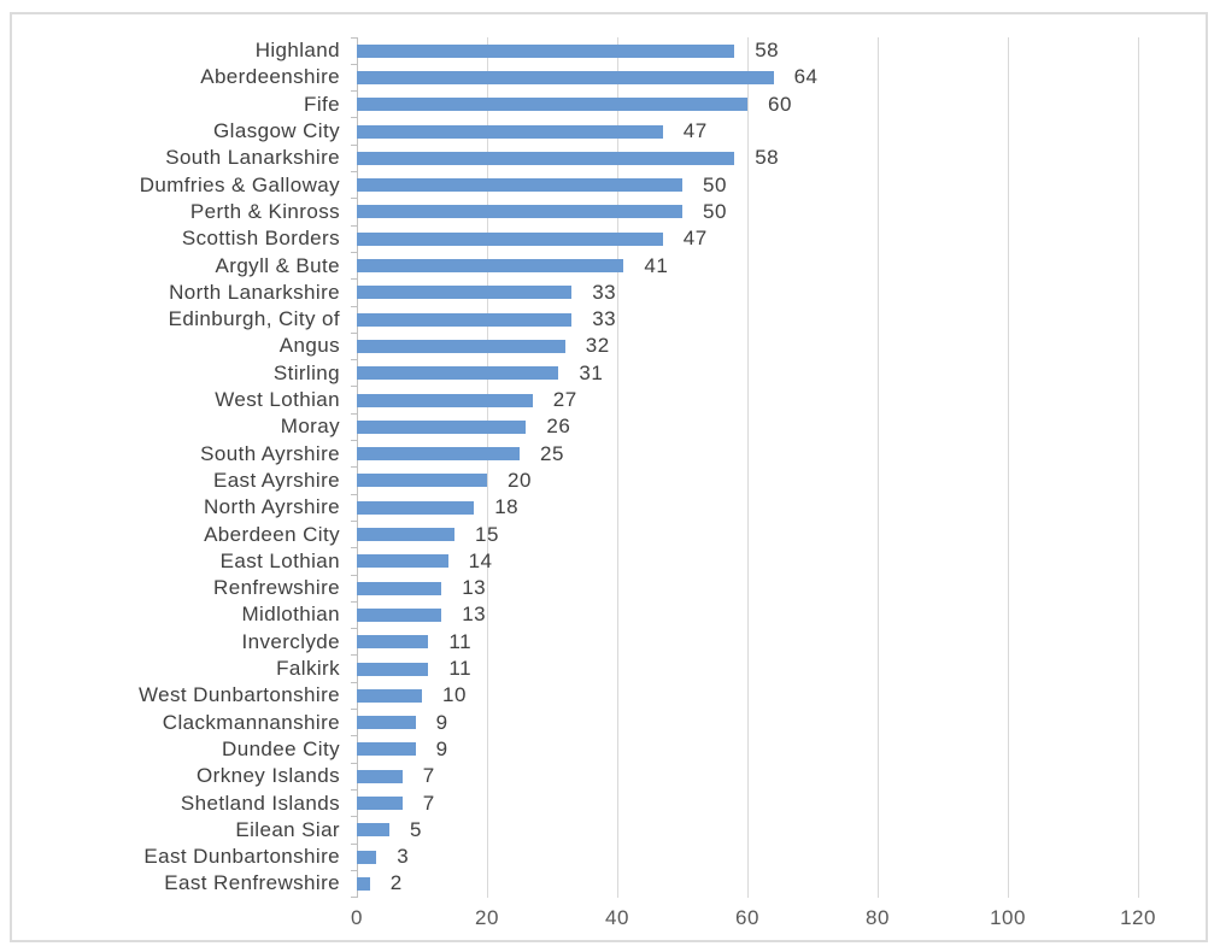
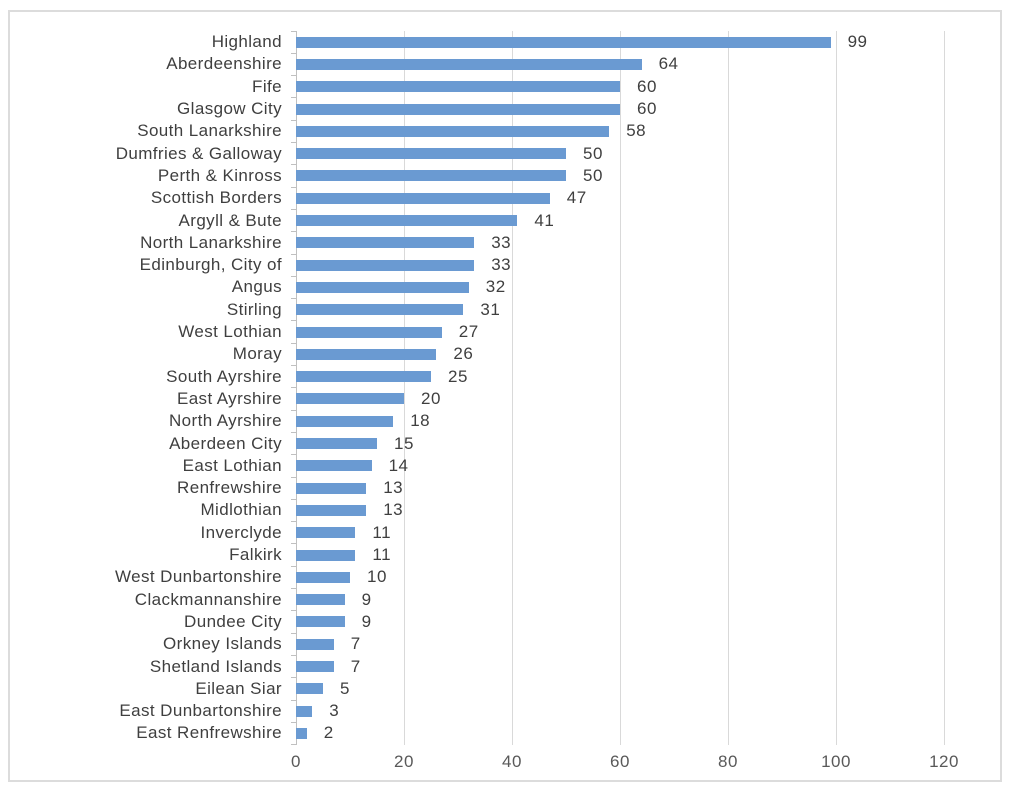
Highland: 58 -> 99
Glasgow City: 47 -> 60
